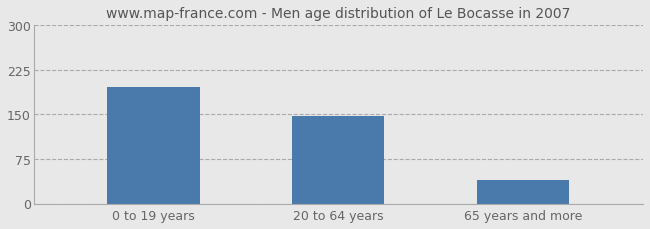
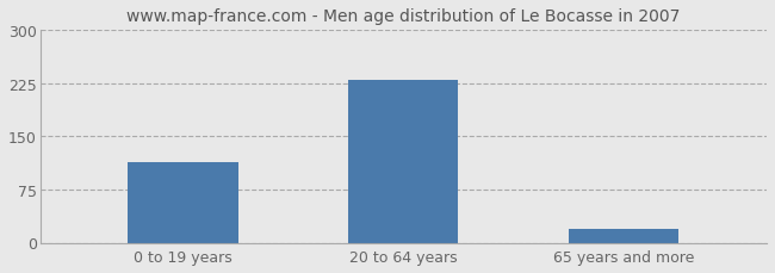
0 to 19 years: 196 -> 113
20 to 64 years: 148 -> 230
65 years and more: 40 -> 20
